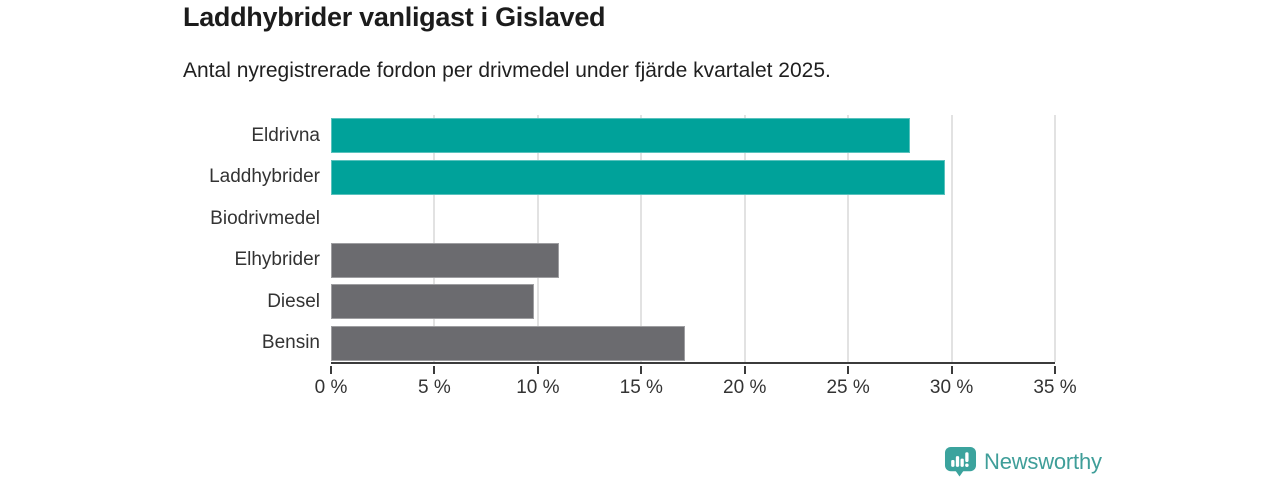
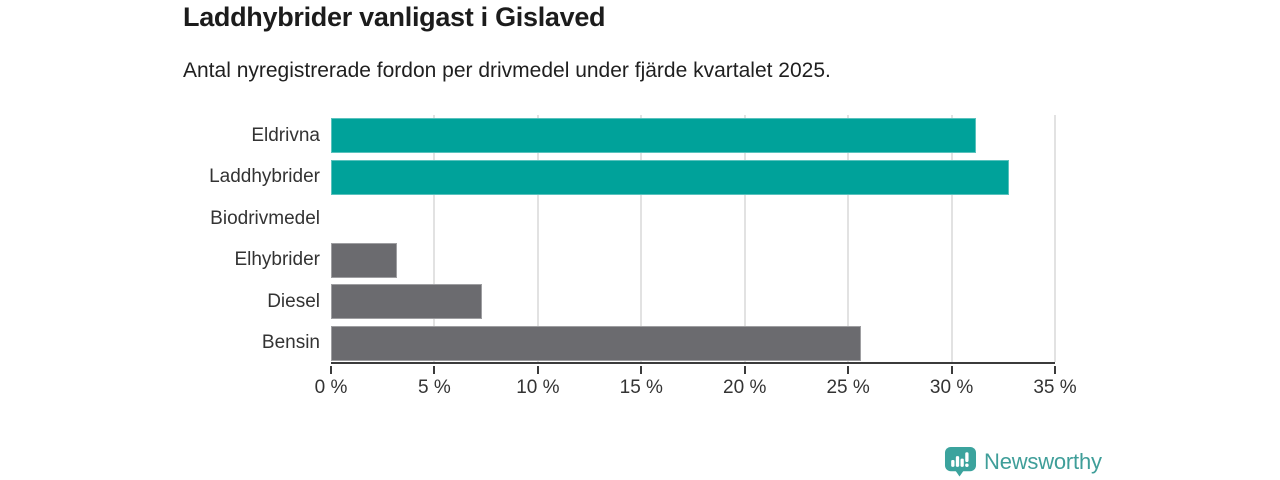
Eldrivna: 28.0% -> 31.2%
Laddhybrider: 29.7% -> 32.8%
Elhybrider: 11.0% -> 3.2%
Diesel: 9.8% -> 7.3%
Bensin: 17.1% -> 25.6%
